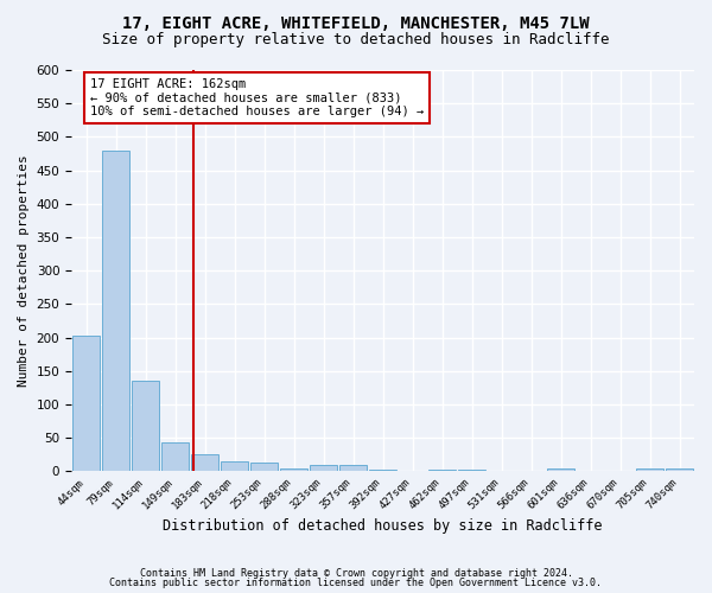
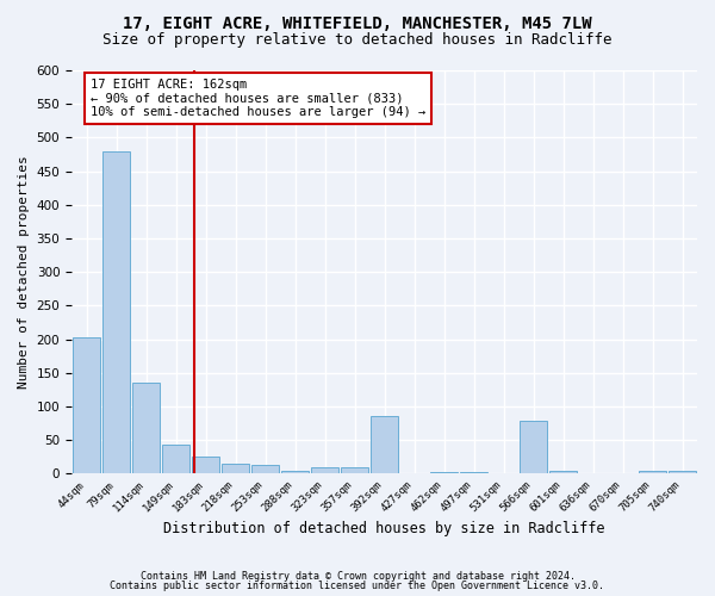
392sqm: 3 -> 86
566sqm: 1 -> 78
